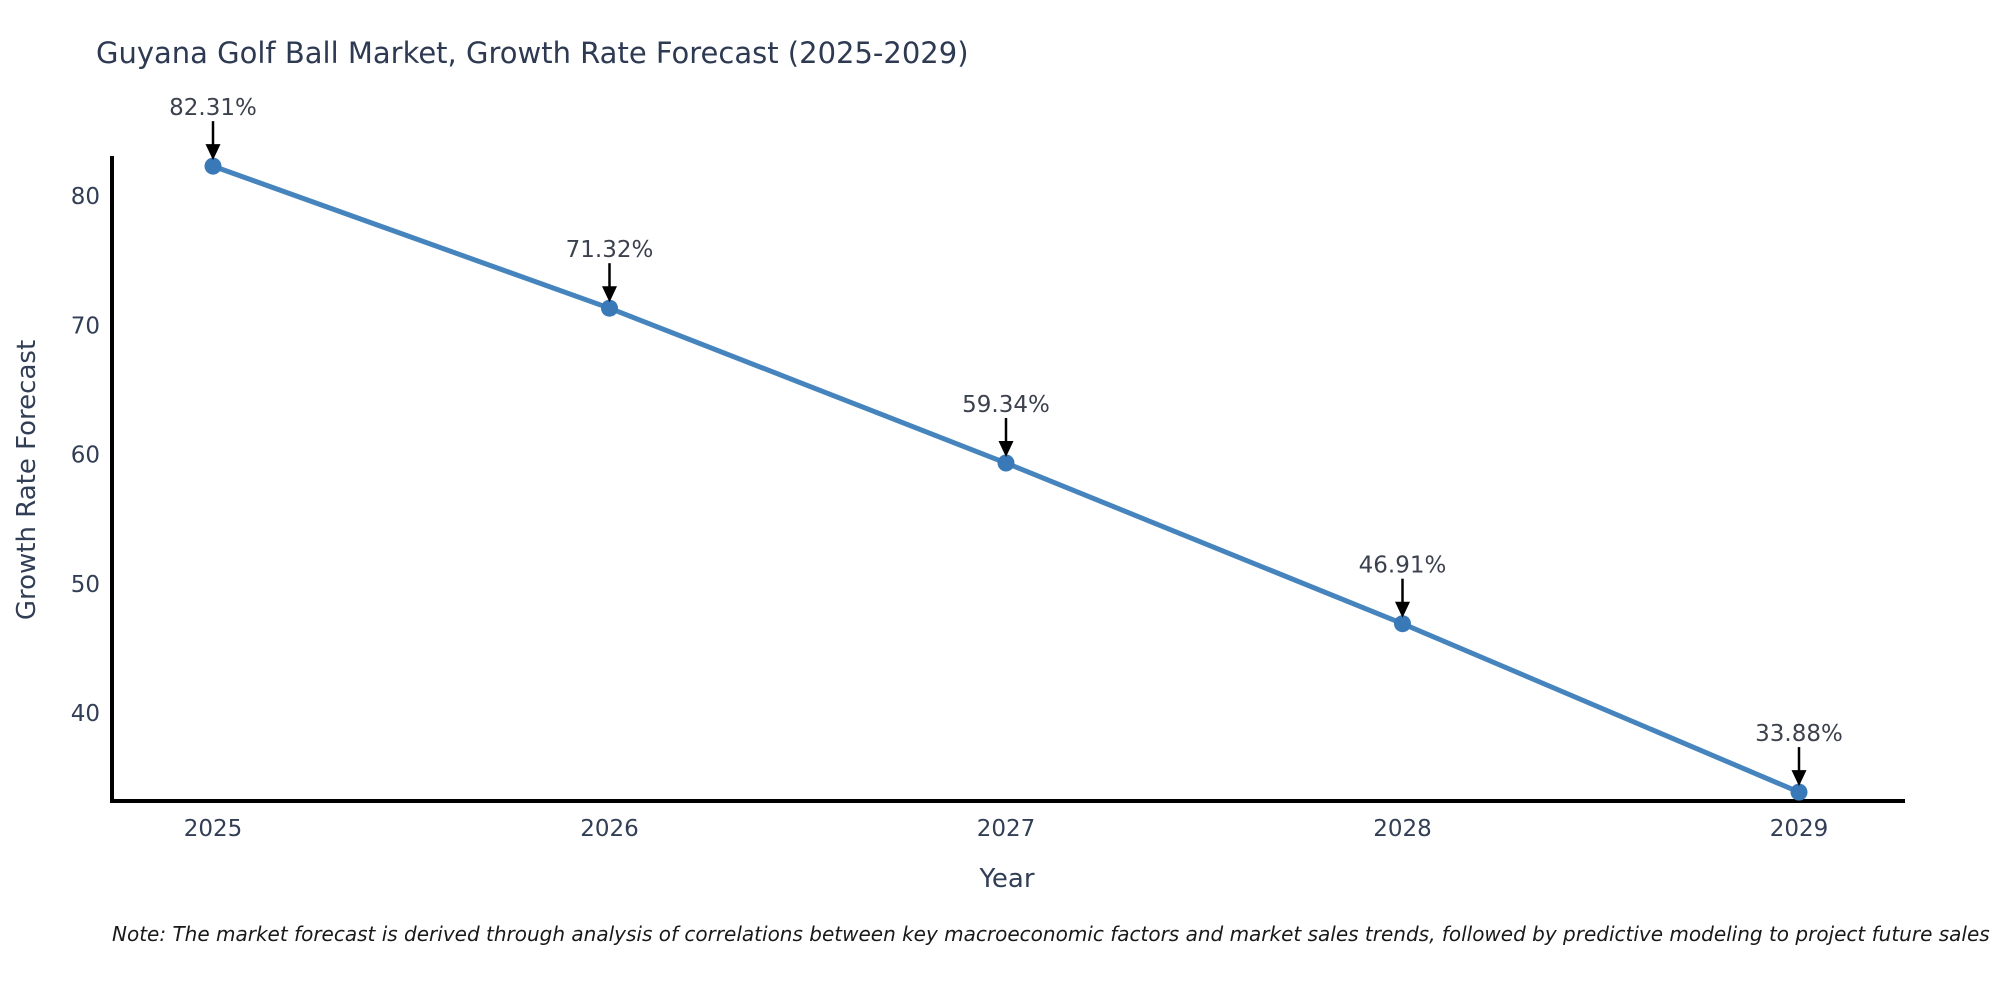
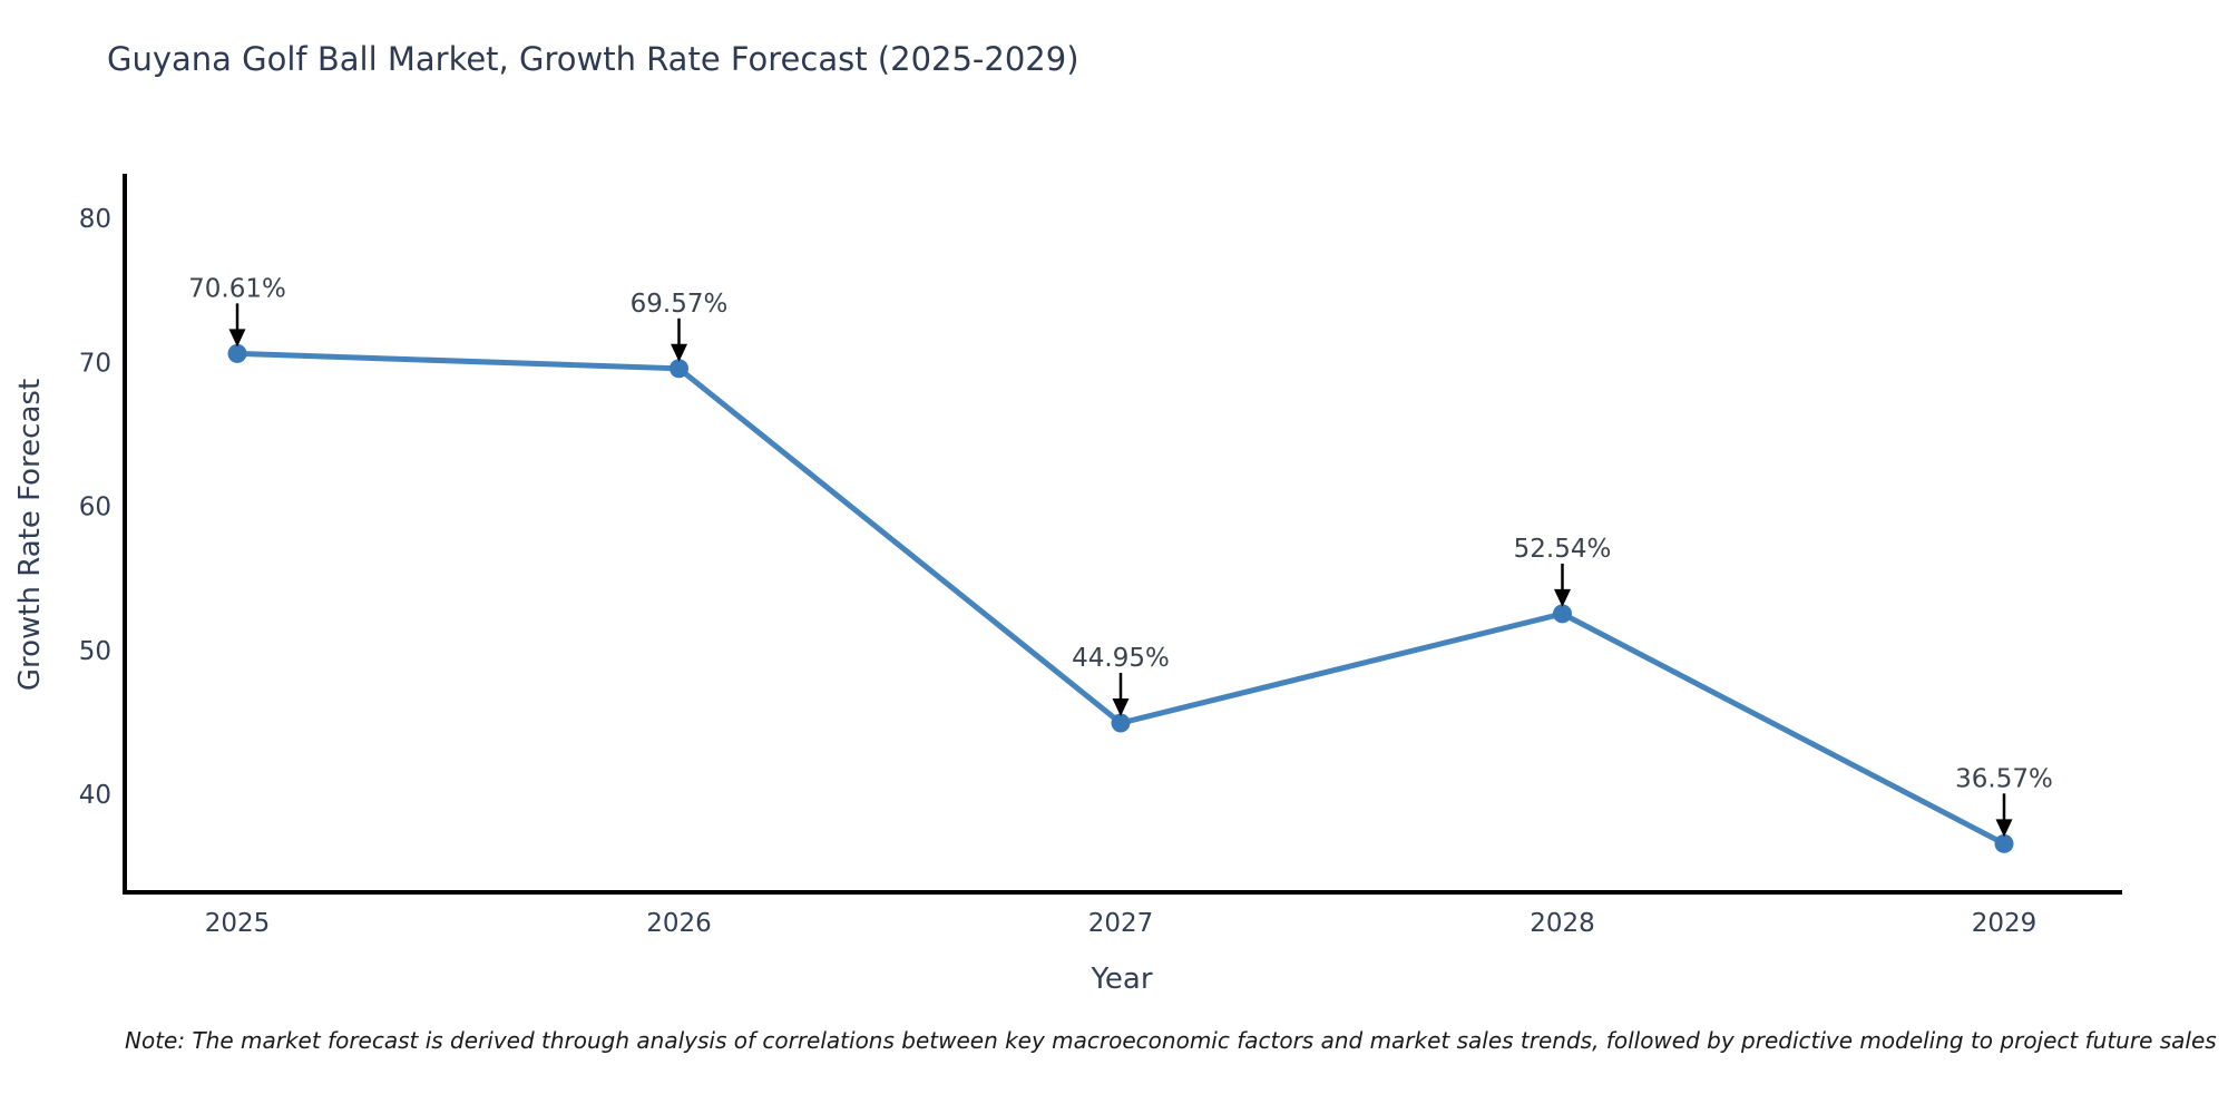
2025: 82.31% -> 70.61%
2026: 71.32% -> 69.57%
2027: 59.34% -> 44.95%
2028: 46.91% -> 52.54%
2029: 33.88% -> 36.57%
